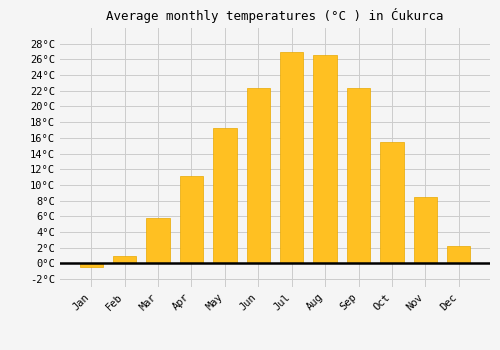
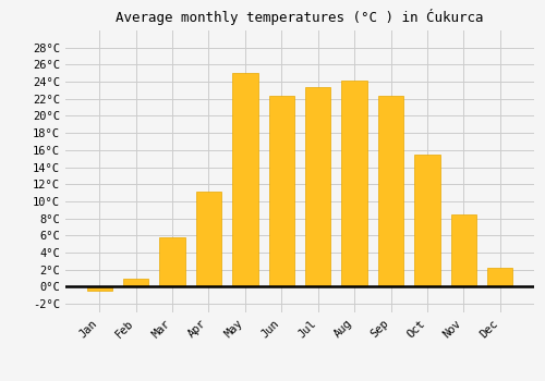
May: 17.3°C -> 25.0°C
Jul: 27.0°C -> 23.4°C
Aug: 26.5°C -> 24.2°C
